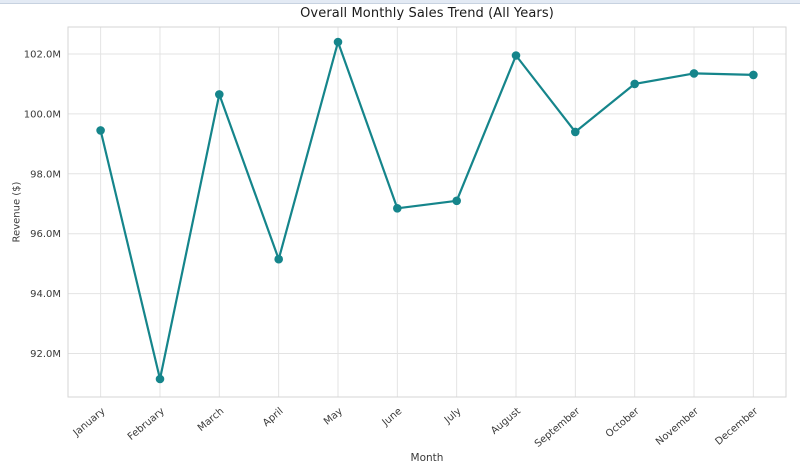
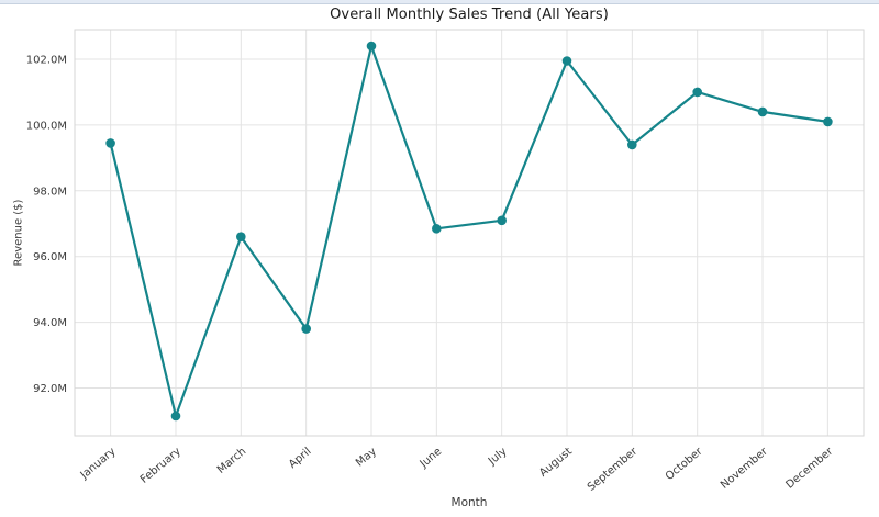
March: 100.7M -> 96.6M
April: 95.2M -> 93.8M
November: 101.3M -> 100.4M
December: 101.3M -> 100.1M
